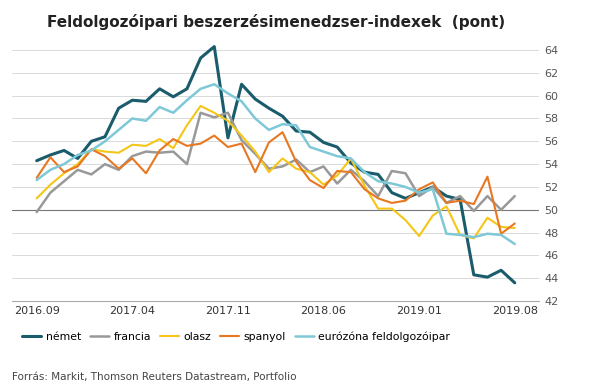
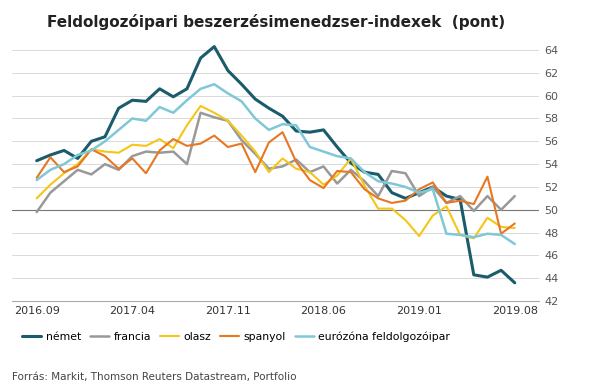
német/2017.11: 56.3 -> 62.2
francia/2017.11: 58.5 -> 57.8
német/2018.06: 55.9 -> 57.0
